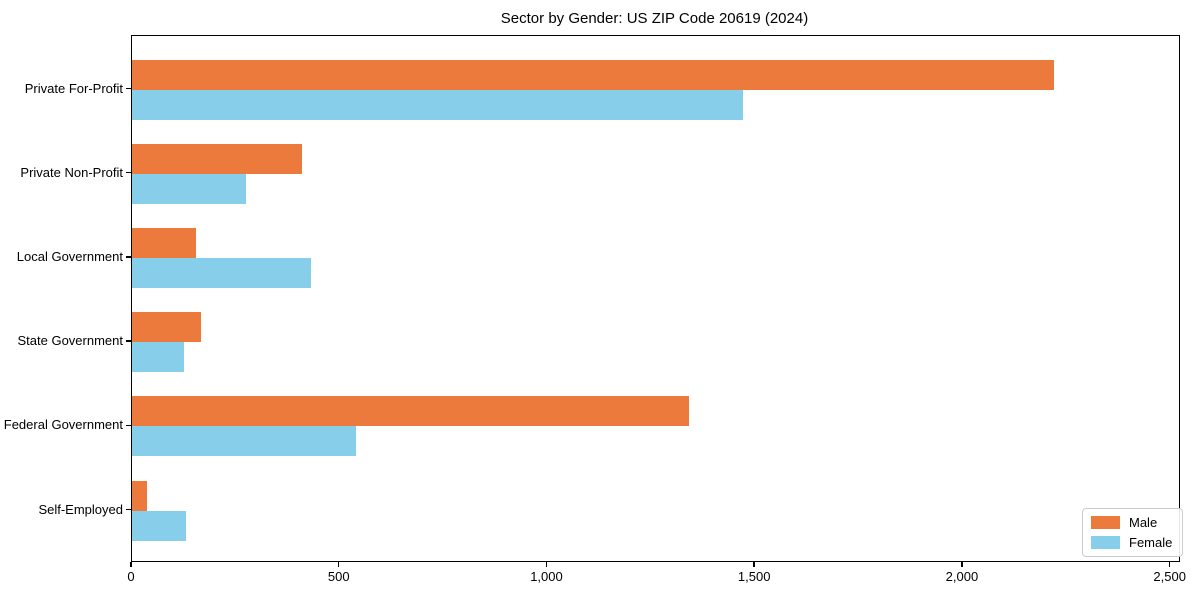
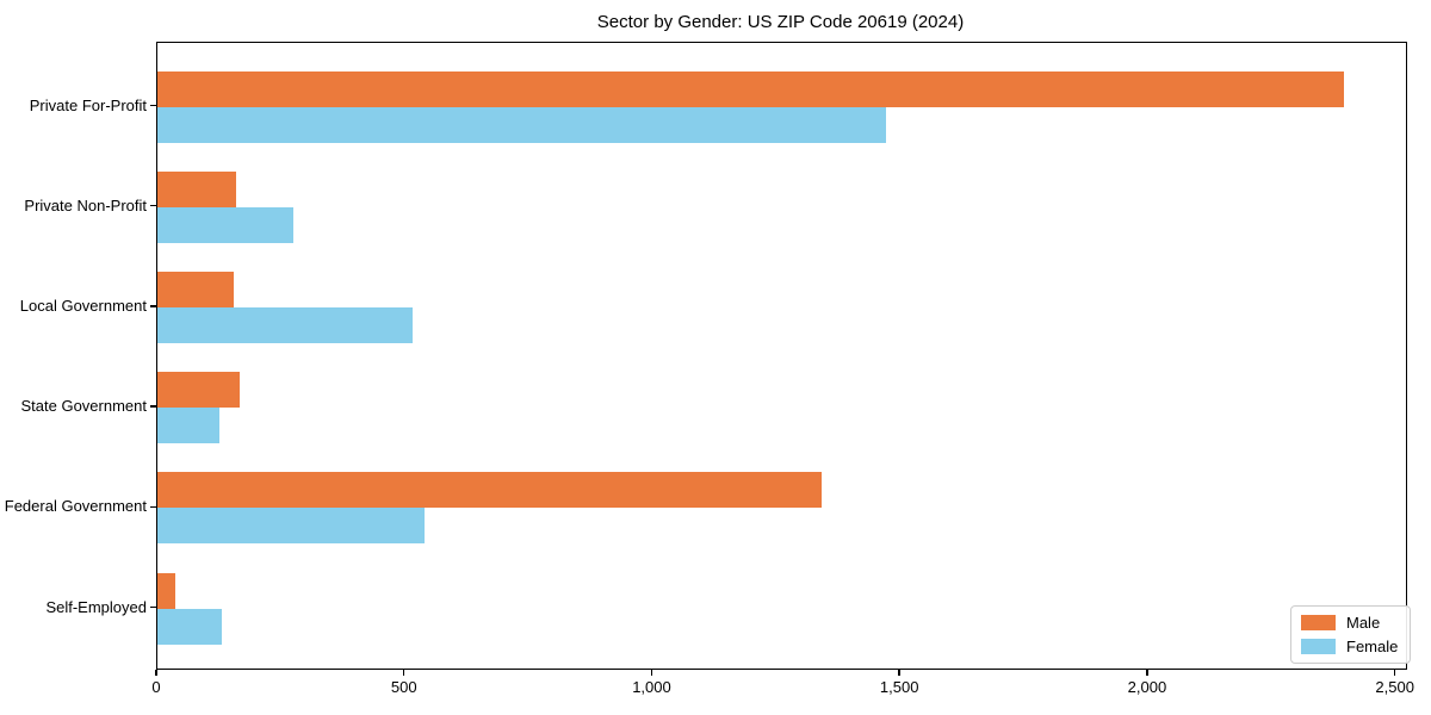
Male/Private For-Profit: 2220 -> 2400
Male/Private Non-Profit: 410 -> 160
Female/Local Government: 430 -> 520
